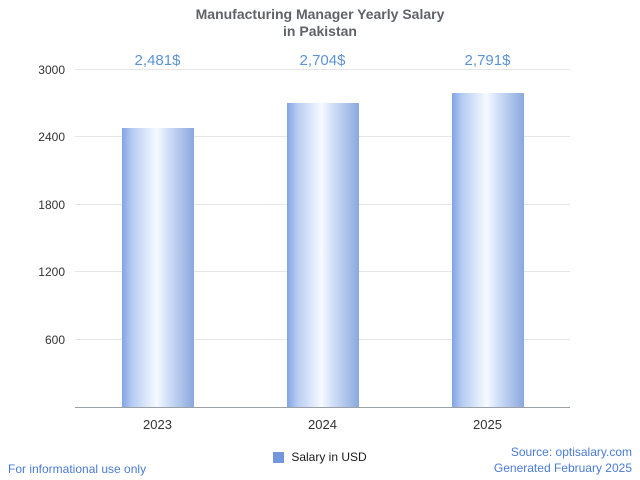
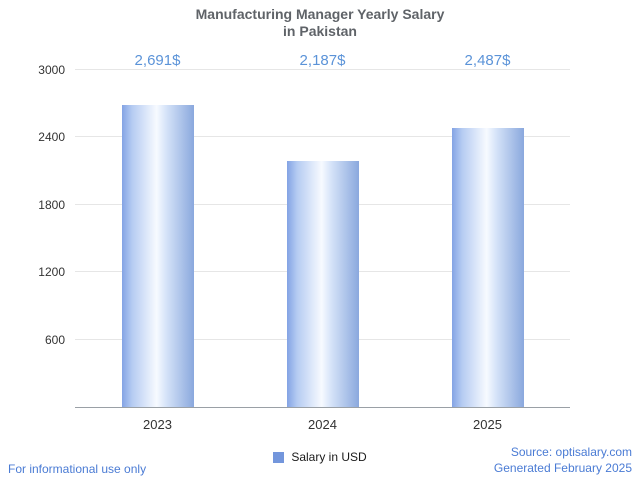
2023: 2,481 -> 2,691
2024: 2,704 -> 2,187
2025: 2,791 -> 2,487
